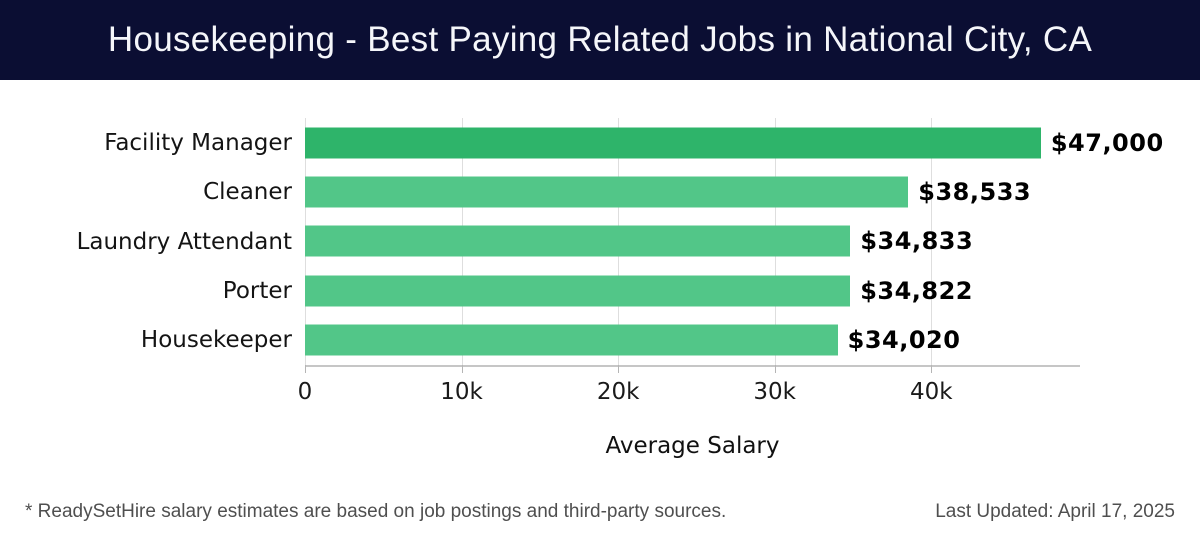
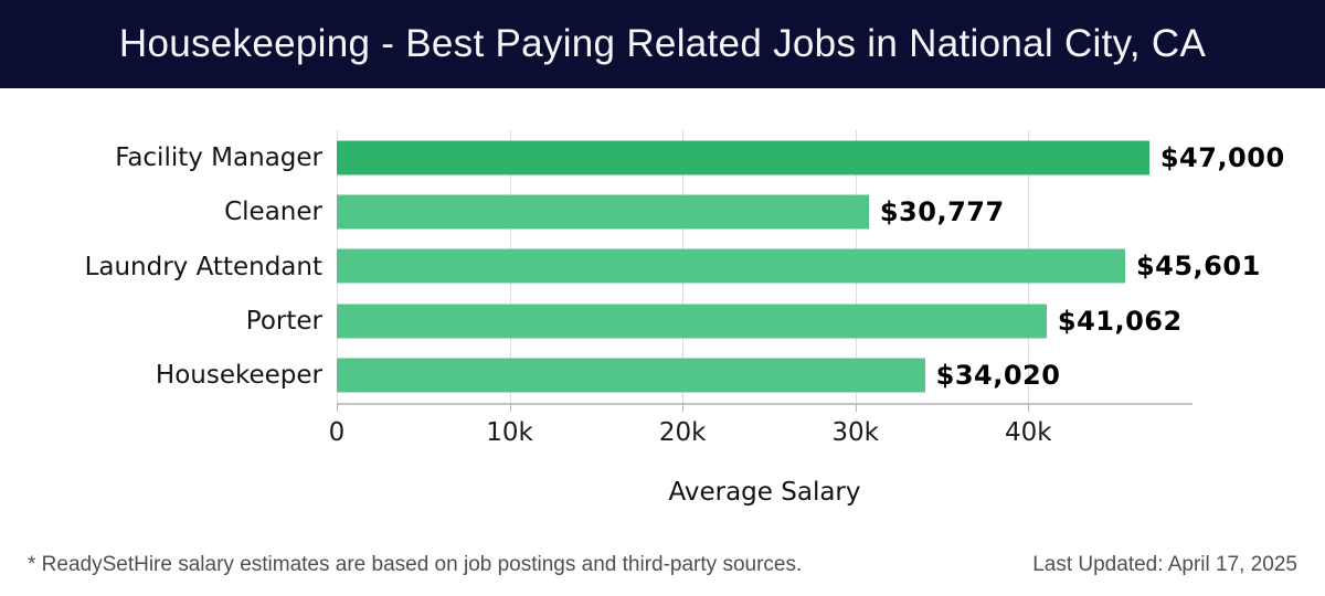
Cleaner: $38,533 -> $30,777
Laundry Attendant: $34,833 -> $45,601
Porter: $34,822 -> $41,062
